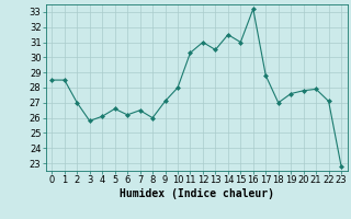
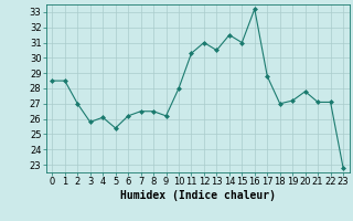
5: 26.6 -> 25.4
8: 26.0 -> 26.5
9: 27.1 -> 26.2
19: 27.6 -> 27.2
21: 27.9 -> 27.1
